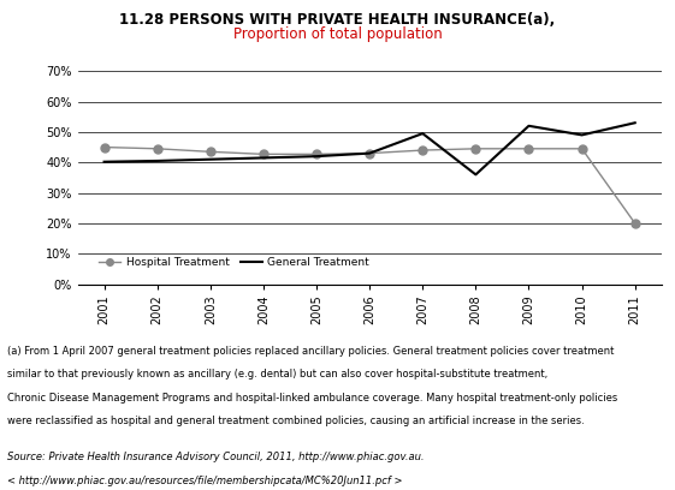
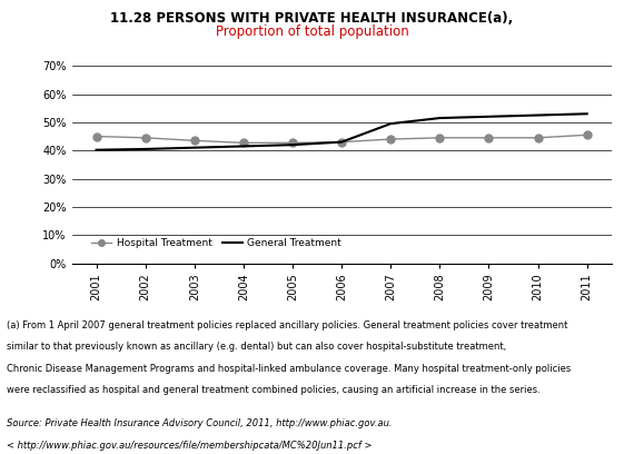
General Treatment/2008: 36.0% -> 51.5%
General Treatment/2010: 49.0% -> 52.5%
Hospital Treatment/2011: 20.0% -> 45.5%
